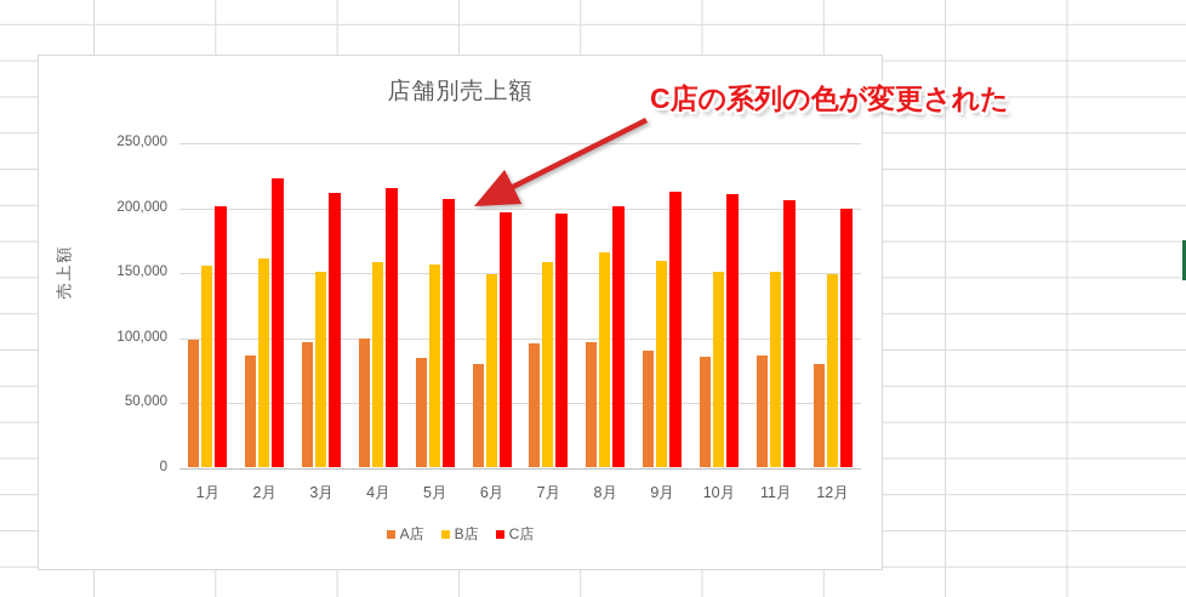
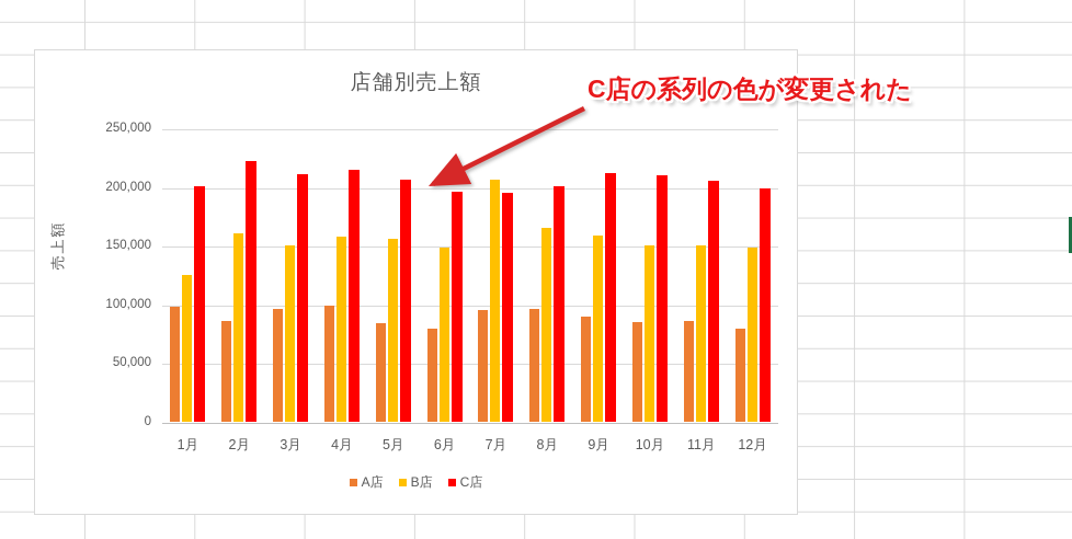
B店/1月: 155000 -> 125000
B店/7月: 158000 -> 206000
